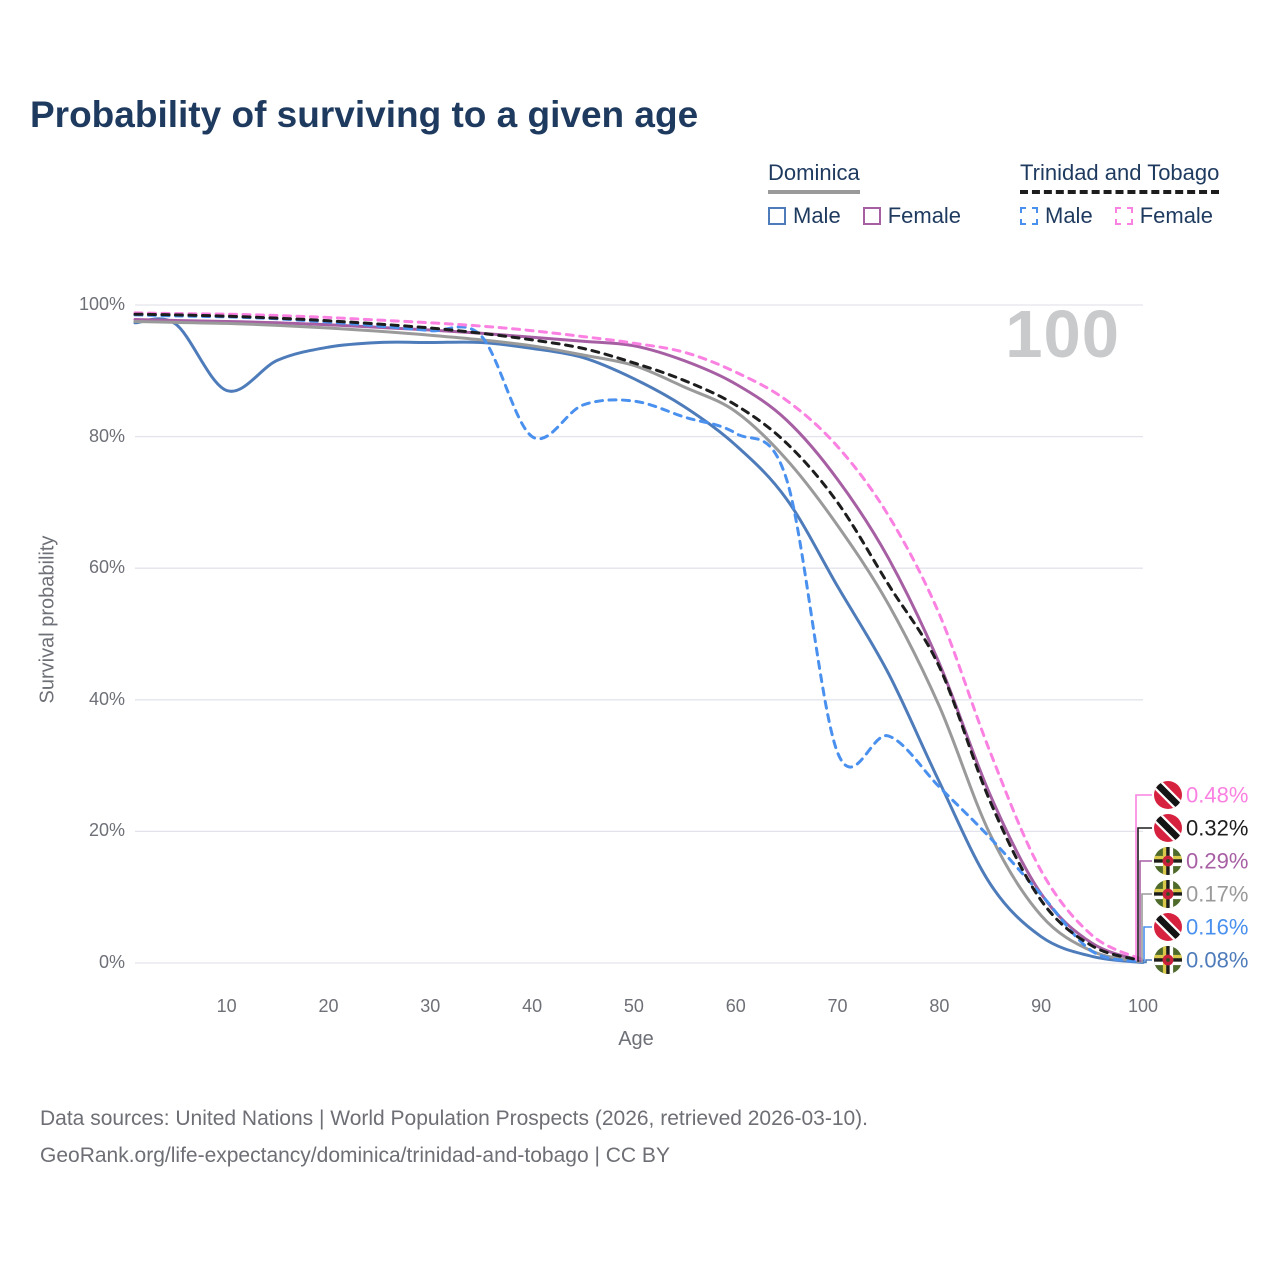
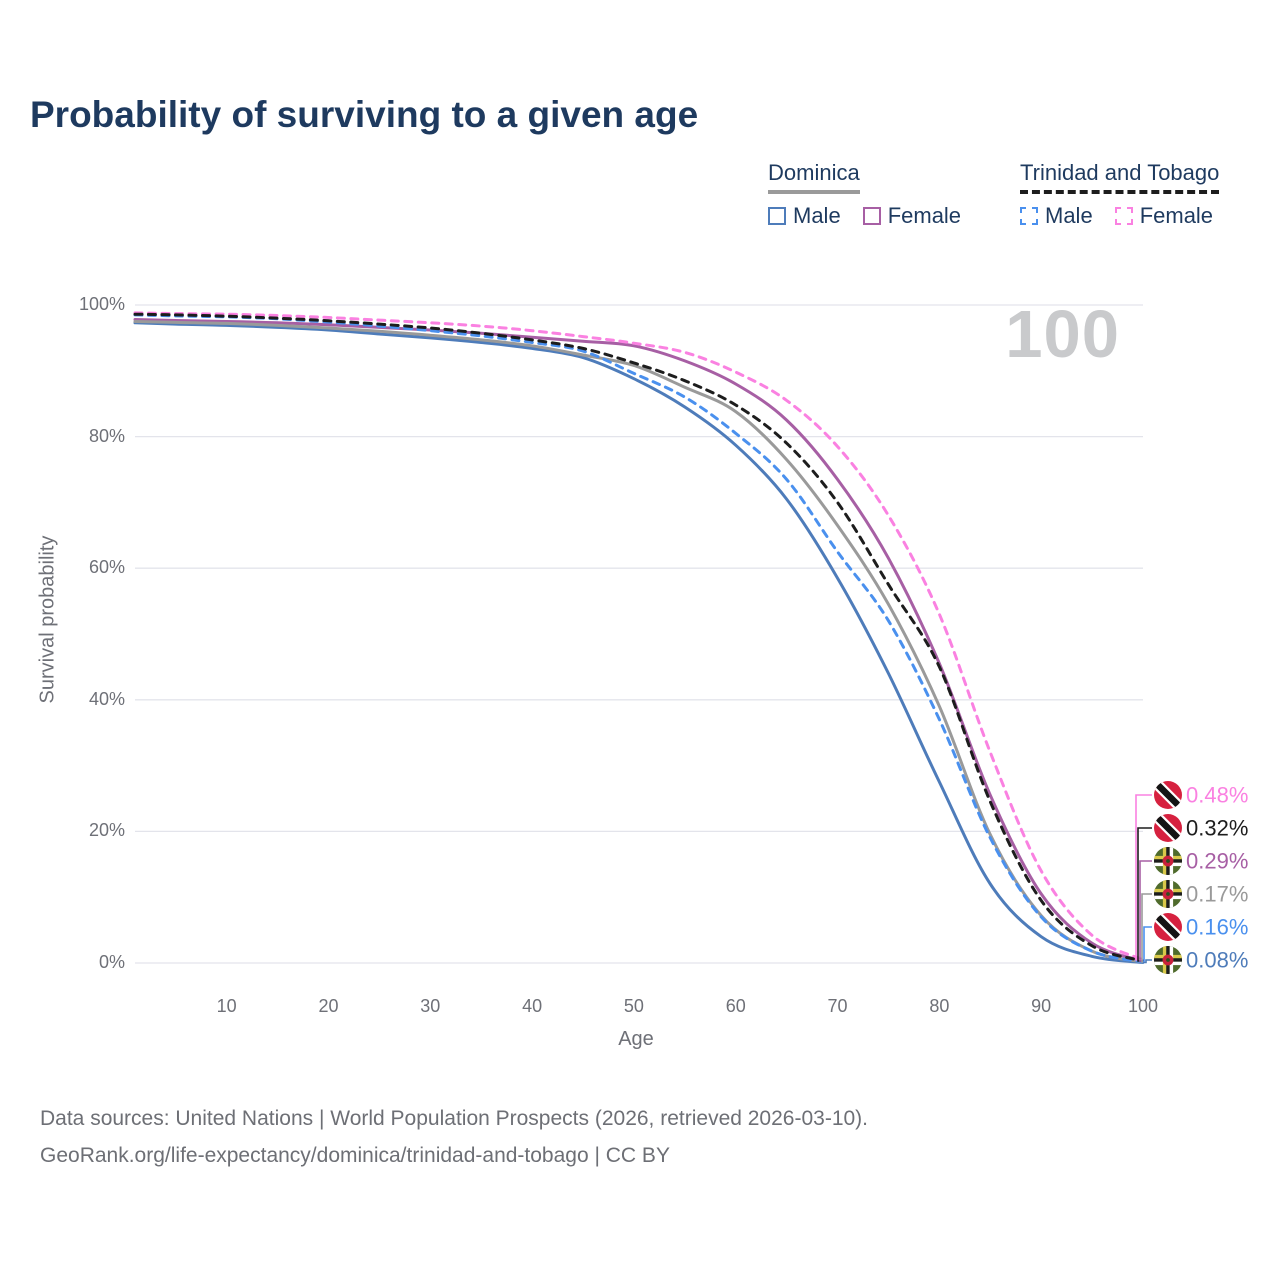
Dominica Male/10: 87% -> 97%
Trinidad and Tobago Male/40: 80% -> 94%
Dominica Male/70: 77% -> 58%
Trinidad and Tobago Male/70: 32% -> 62%
Trinidad and Tobago Male/90: 21% -> 7%
